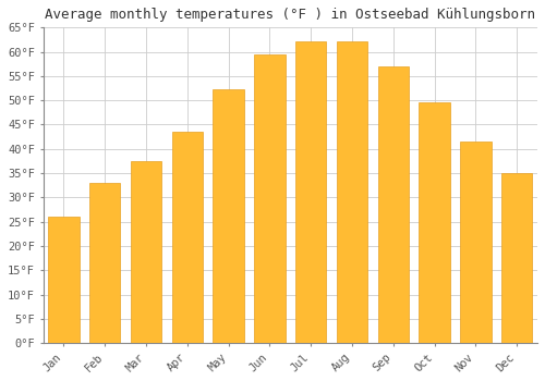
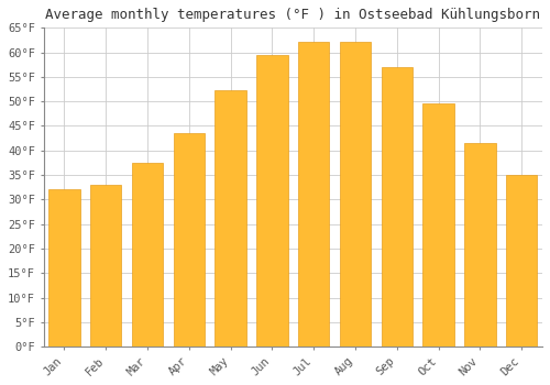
Jan: 26.0°F -> 32.2°F
